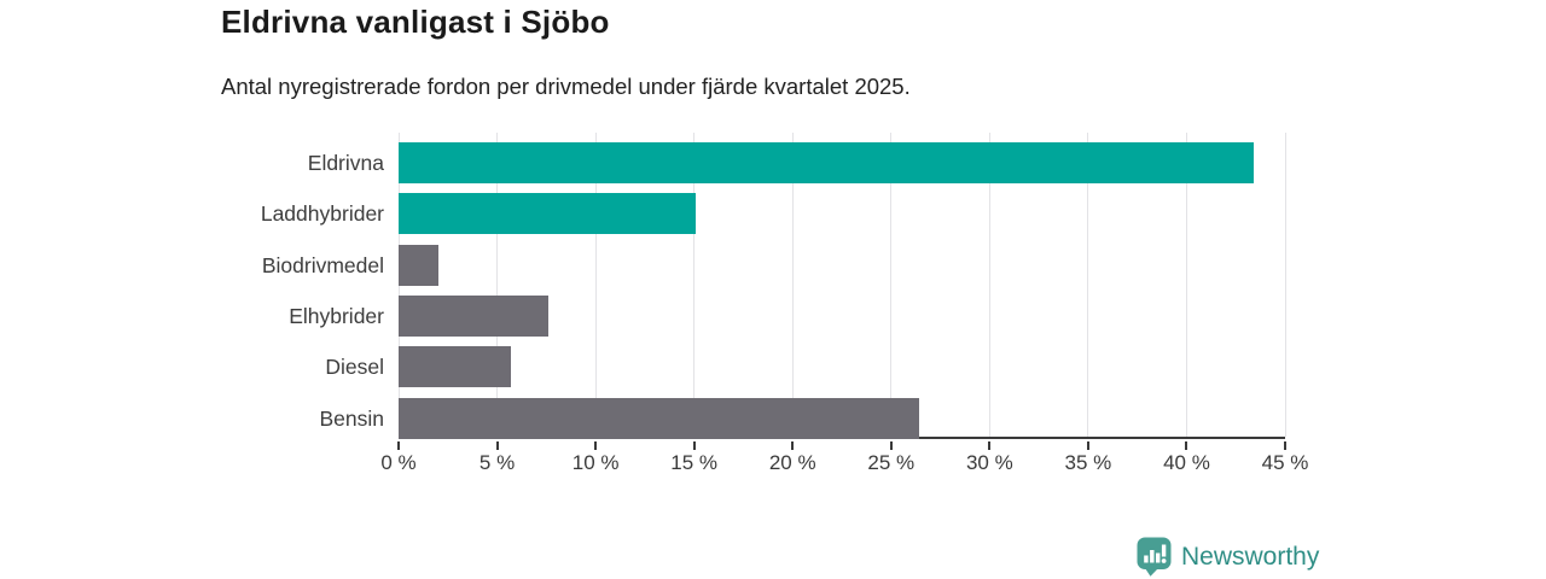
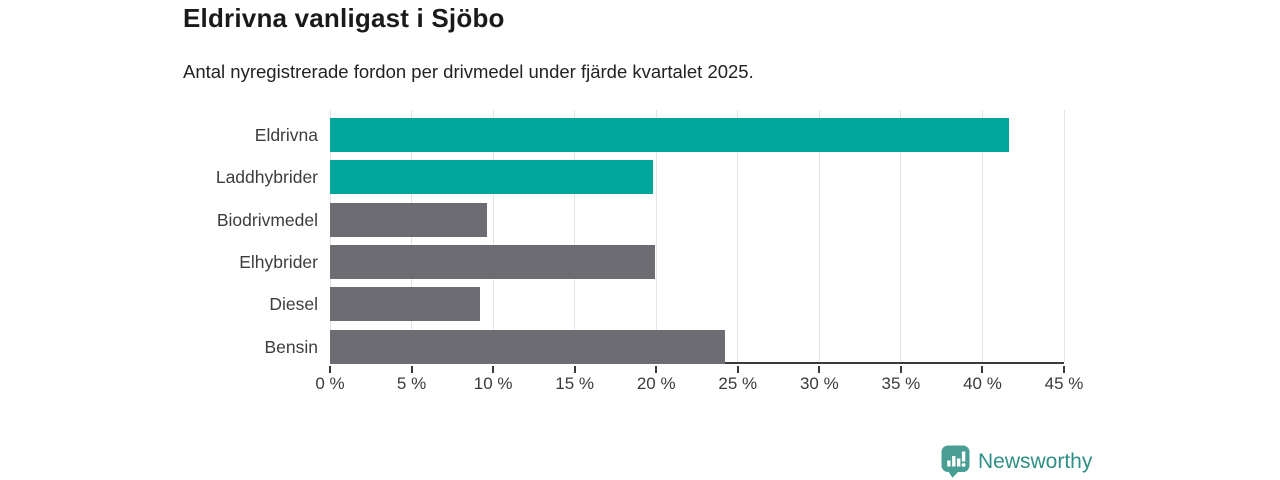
Eldrivna: 43.4% -> 41.6%
Laddhybrider: 15.1% -> 19.8%
Biodrivmedel: 2.0% -> 9.6%
Elhybrider: 7.6% -> 19.9%
Diesel: 5.7% -> 9.2%
Bensin: 26.4% -> 24.2%
